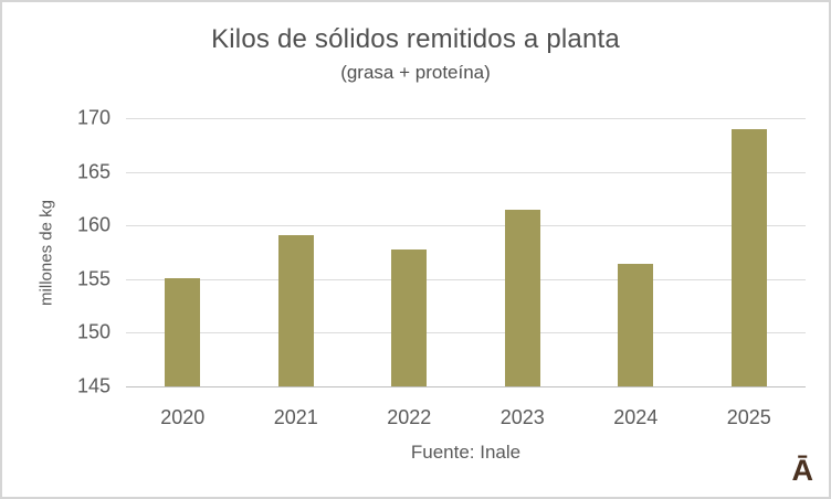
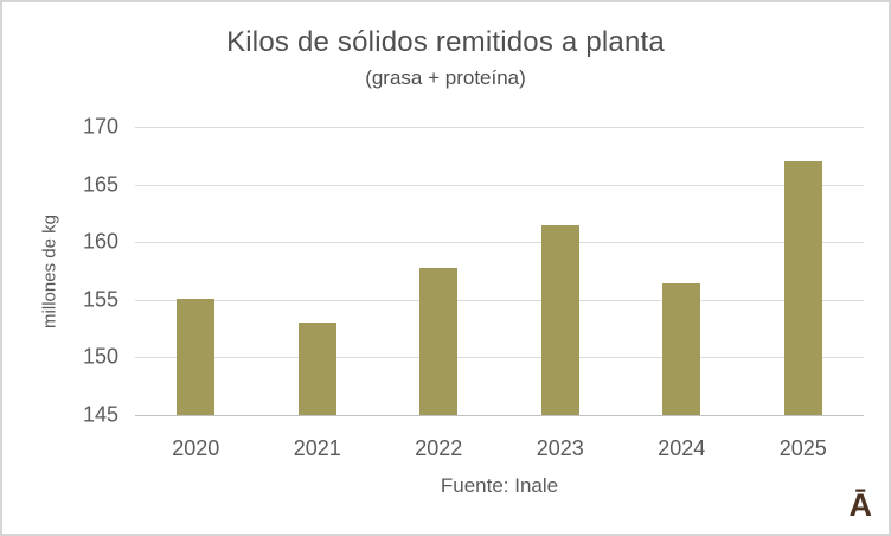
2021: 159 -> 153
2025: 169 -> 167
